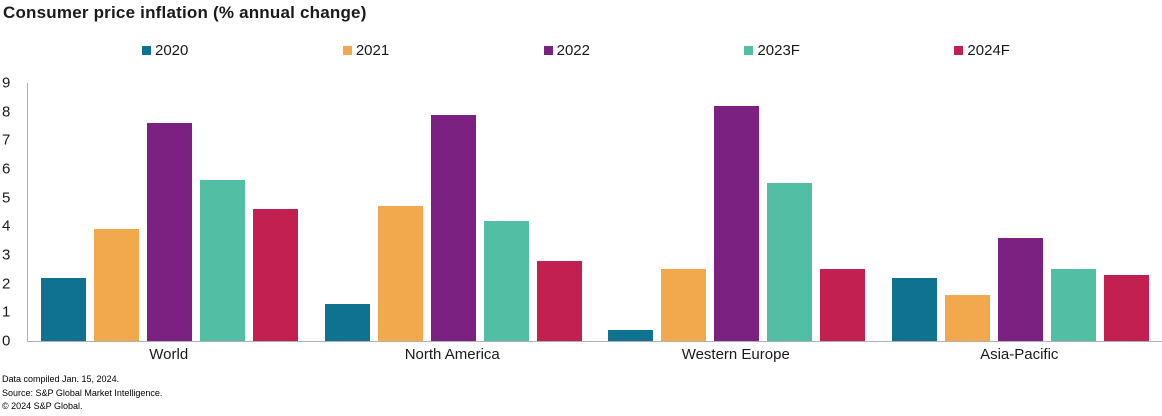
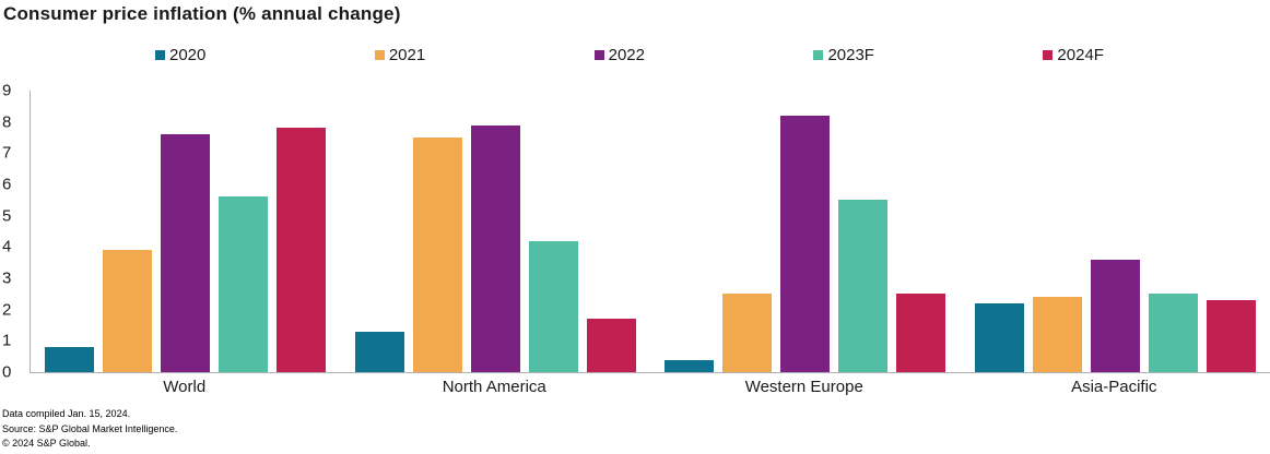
2020/World: 2.2 -> 0.8
2024F/World: 4.6 -> 7.8
2021/North America: 4.7 -> 7.5
2024F/North America: 2.8 -> 1.7
2021/Asia-Pacific: 1.6 -> 2.4
